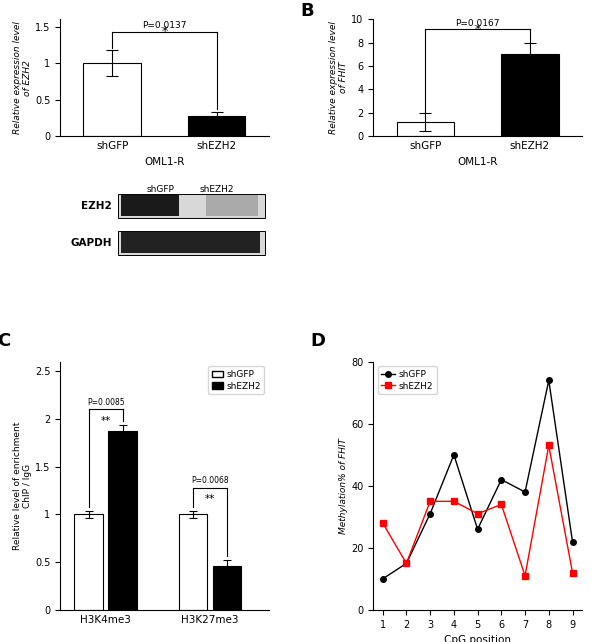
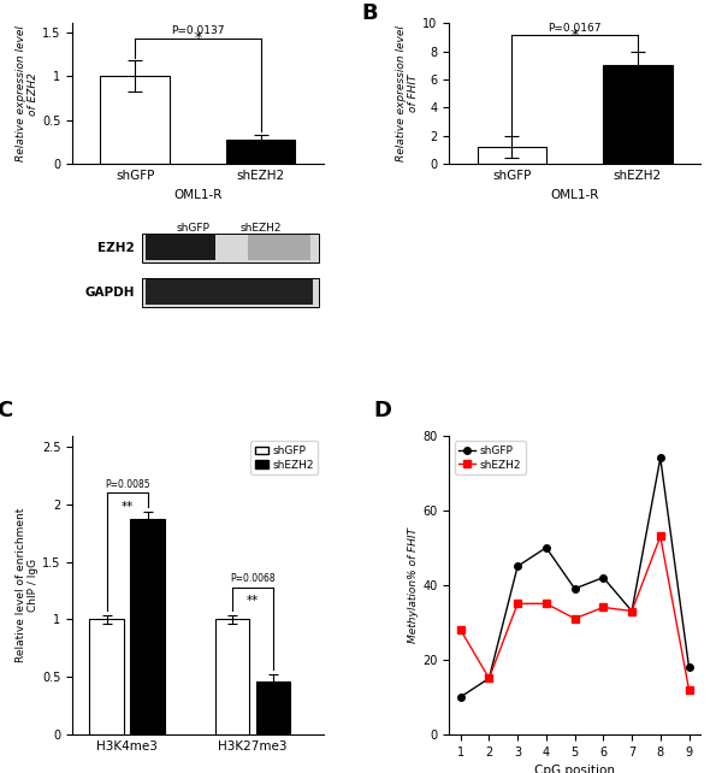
shGFP/3: 31 -> 45
shGFP/5: 26 -> 39
shGFP/7: 38 -> 33
shEZH2/7: 11 -> 33
shGFP/9: 22 -> 18
